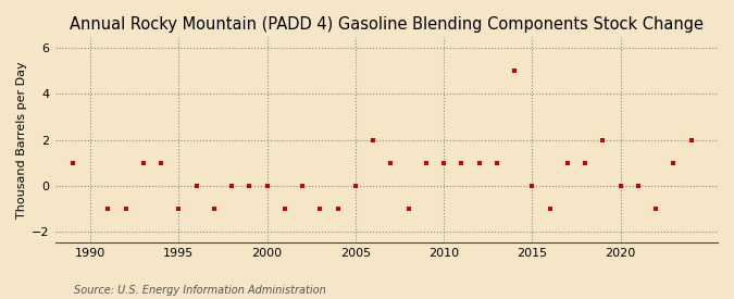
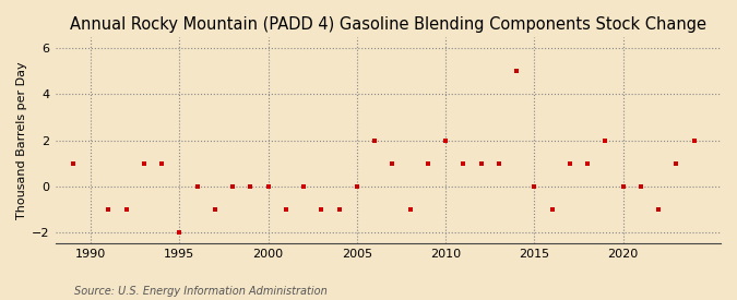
1995: -1 -> -2
2010: 1 -> 2
